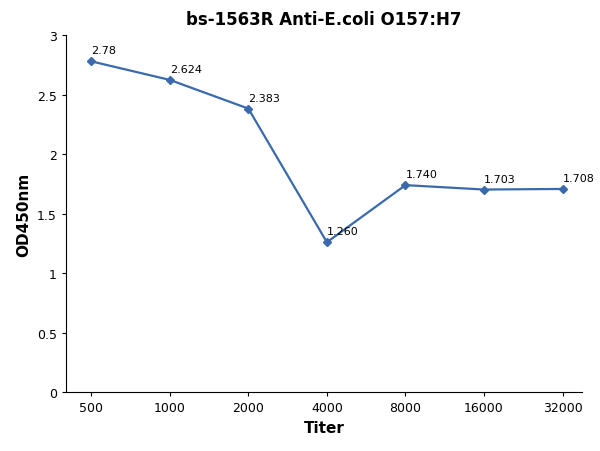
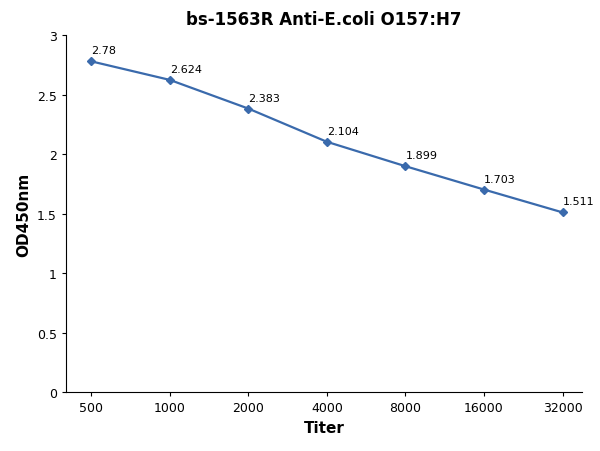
4000: 1.260 -> 2.104
8000: 1.740 -> 1.899
32000: 1.708 -> 1.511
